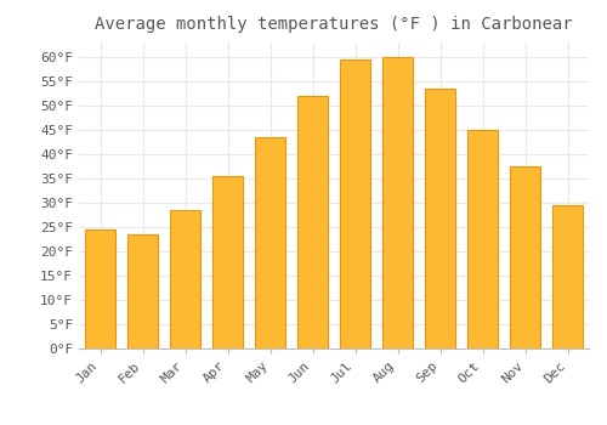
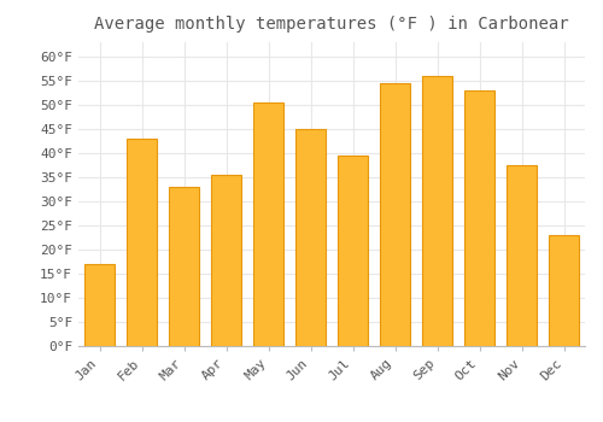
Jan: 24.5°F -> 17.0°F
Feb: 23.5°F -> 43.0°F
Mar: 28.5°F -> 33.0°F
May: 43.5°F -> 50.5°F
Jun: 52.0°F -> 45.0°F
Jul: 59.5°F -> 39.5°F
Aug: 60.0°F -> 54.5°F
Sep: 53.5°F -> 56.0°F
Oct: 45.0°F -> 53.0°F
Dec: 29.5°F -> 23.0°F
